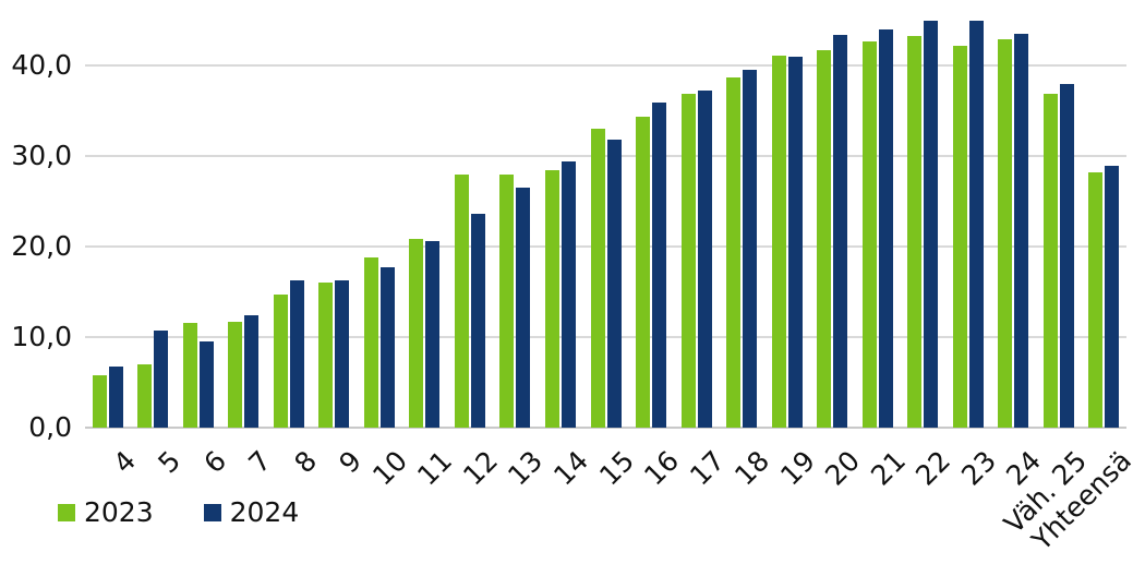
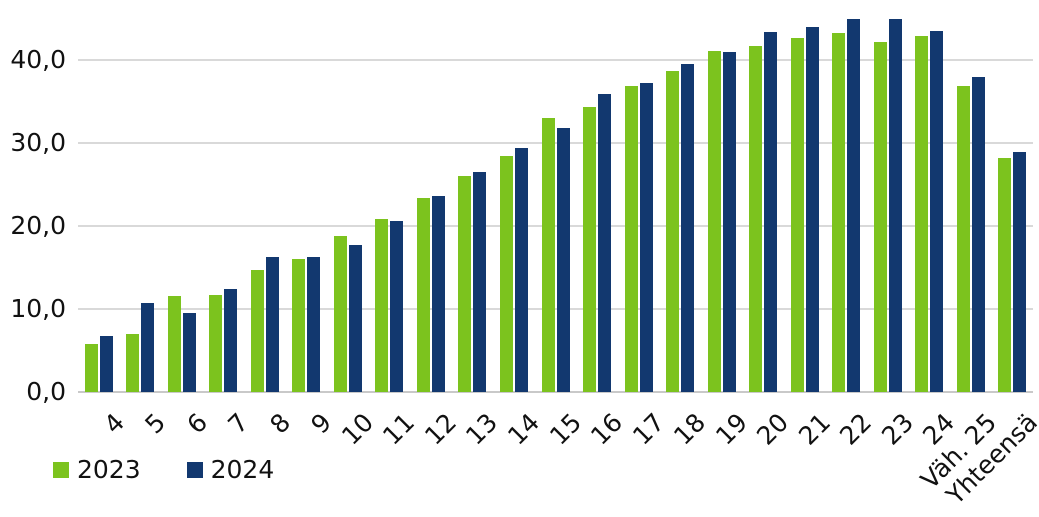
2023/12: 28 -> 23
2023/13: 28 -> 26
